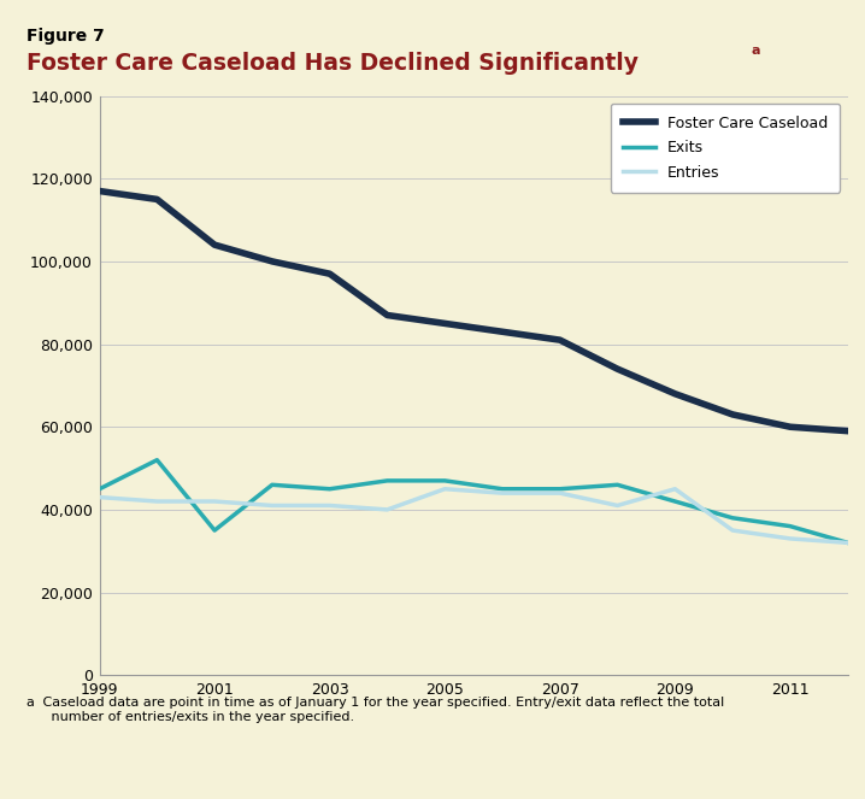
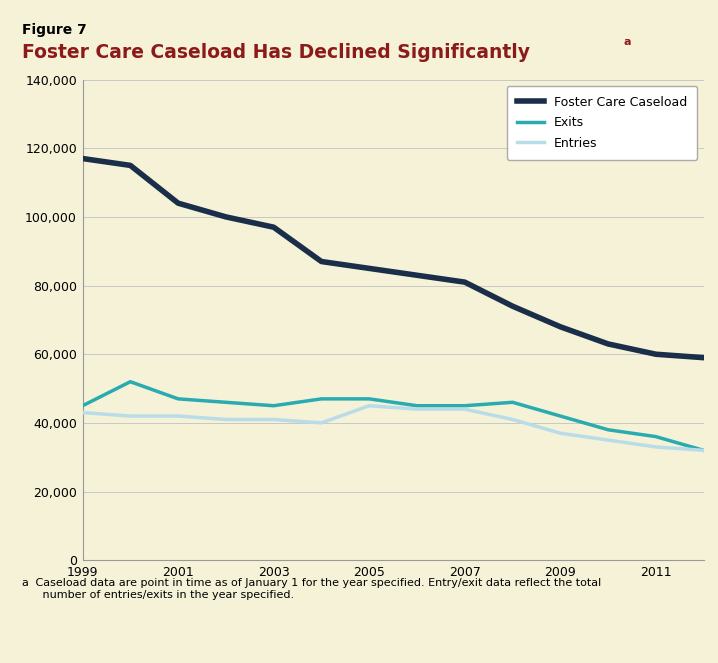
Exits/2001: 35,000 -> 47,000
Entries/2009: 45,000 -> 37,000
